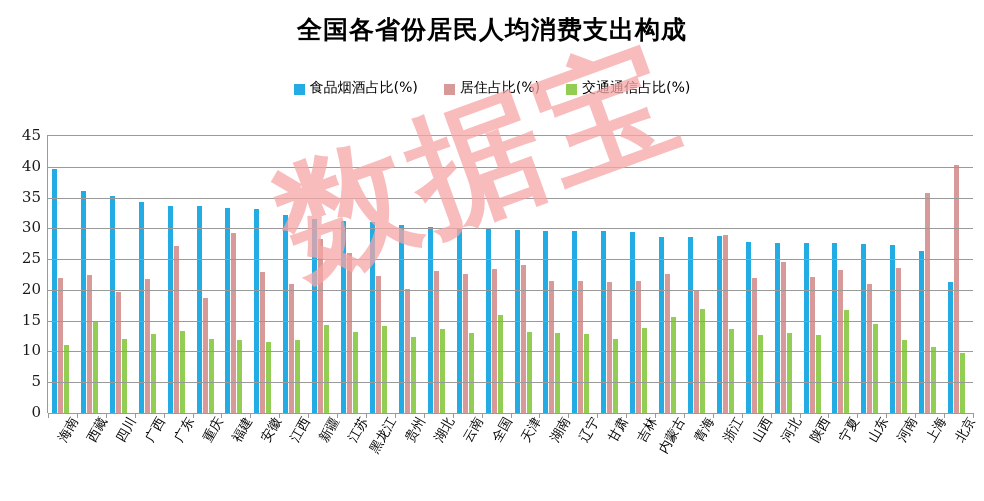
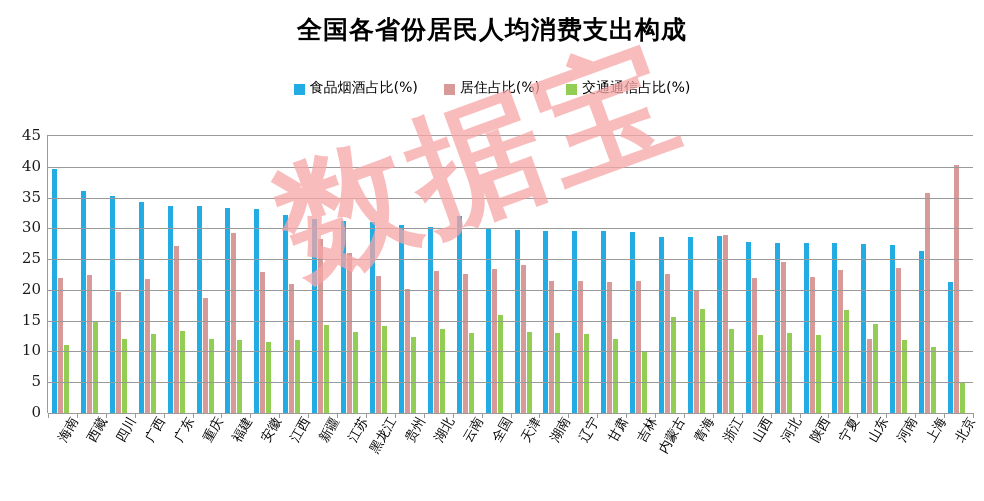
食品烟酒占比(%)/云南: 30 -> 32
交通通信占比(%)/吉林: 14 -> 10
居住占比(%)/山东: 21 -> 12
交通通信占比(%)/北京: 10 -> 5
